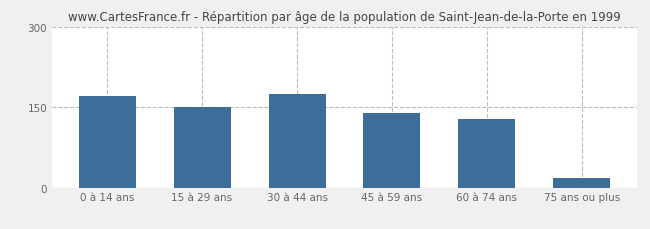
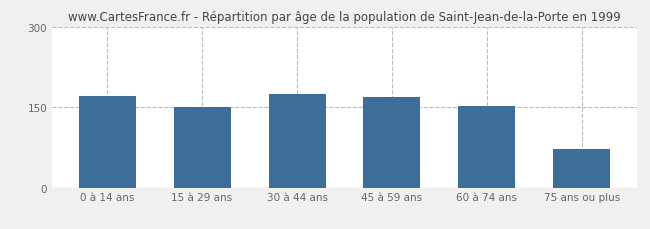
45 à 59 ans: 139 -> 168
60 à 74 ans: 128 -> 152
75 ans ou plus: 17 -> 72
